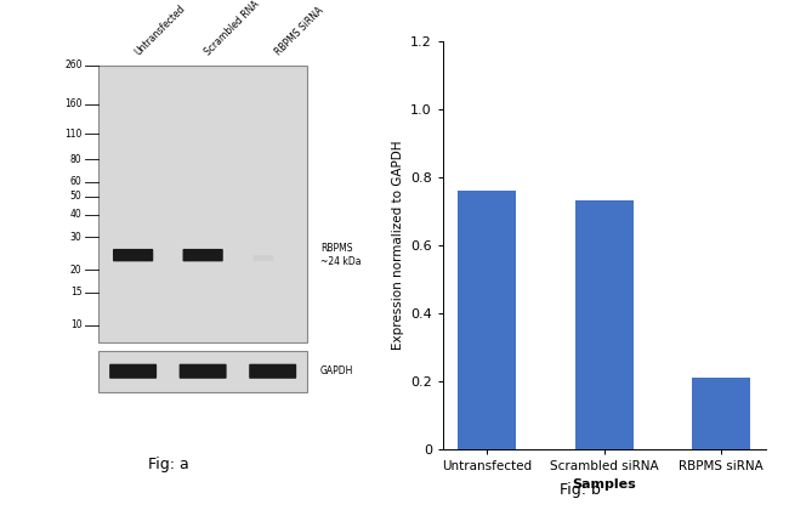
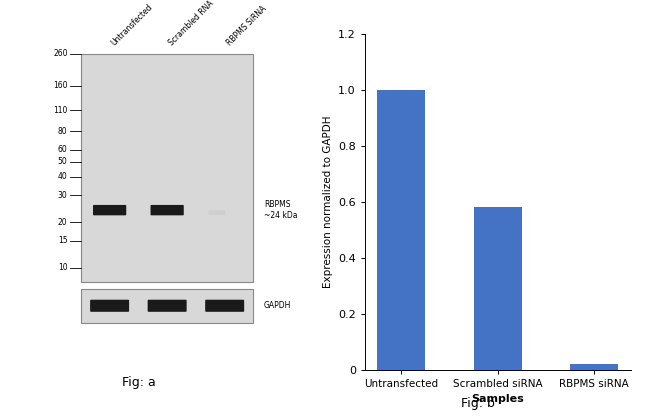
Untransfected: 0.76 -> 1.00
Scrambled siRNA: 0.73 -> 0.58
RBPMS siRNA: 0.21 -> 0.02
